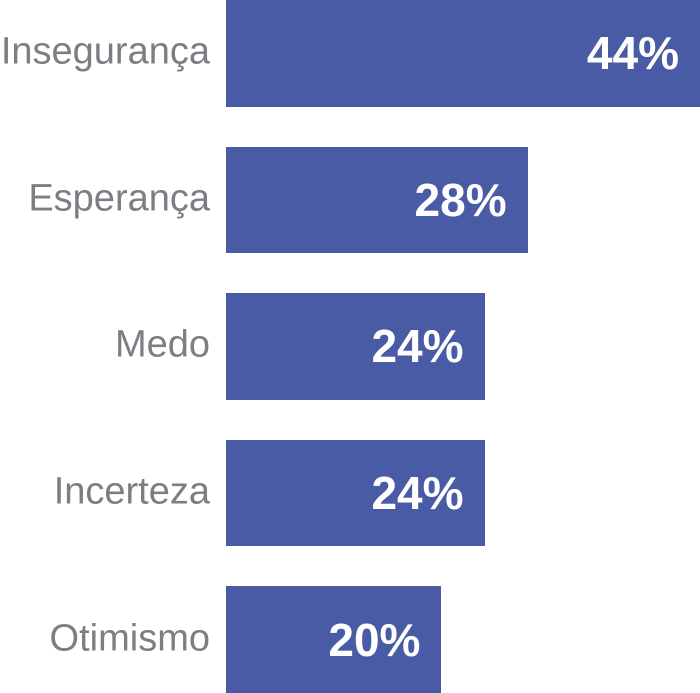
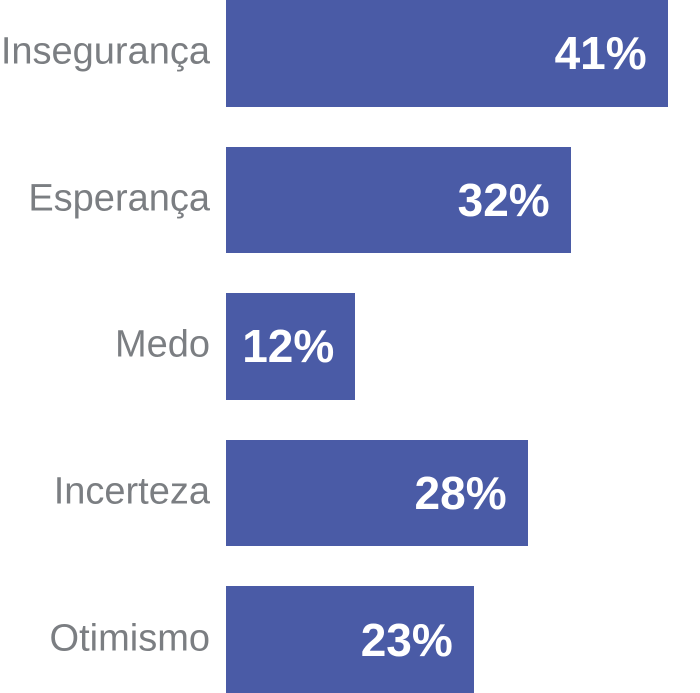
Insegurança: 44% -> 41%
Esperança: 28% -> 32%
Medo: 24% -> 12%
Incerteza: 24% -> 28%
Otimismo: 20% -> 23%
